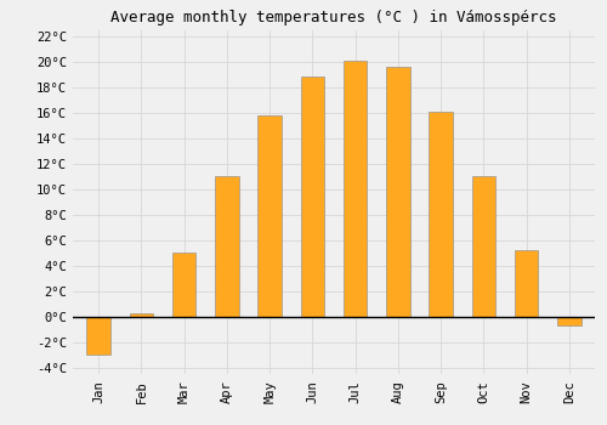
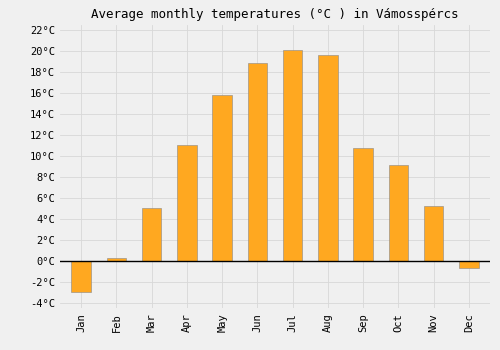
Sep: 16.1°C -> 10.7°C
Oct: 11.0°C -> 9.1°C
